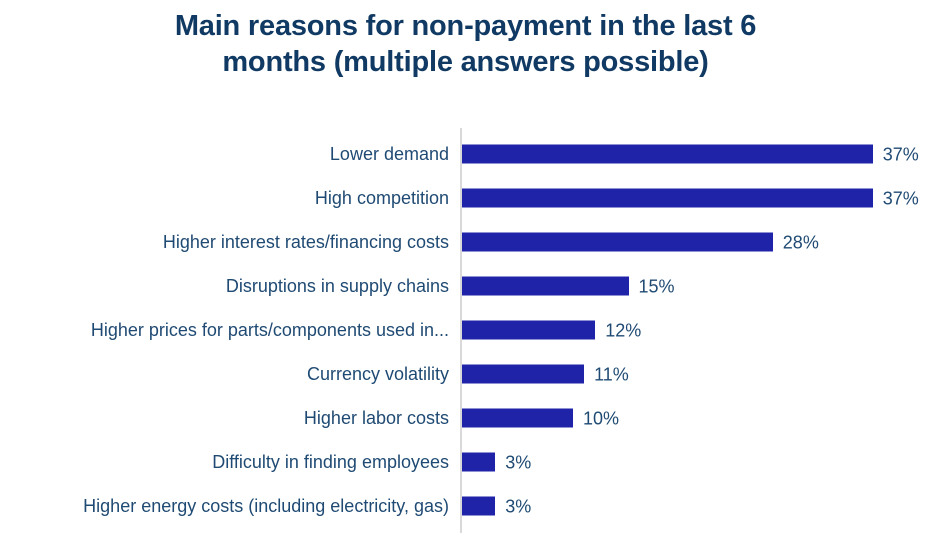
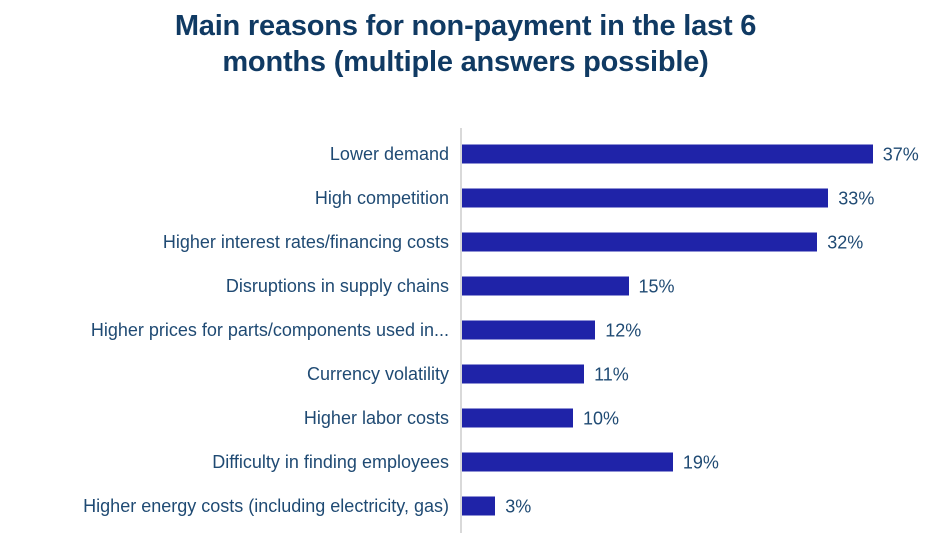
High competition: 37% -> 33%
Higher interest rates/financing costs: 28% -> 32%
Difficulty in finding employees: 3% -> 19%
